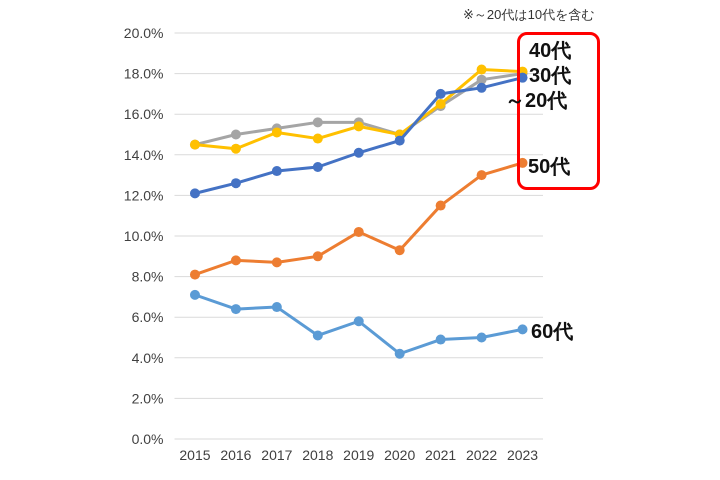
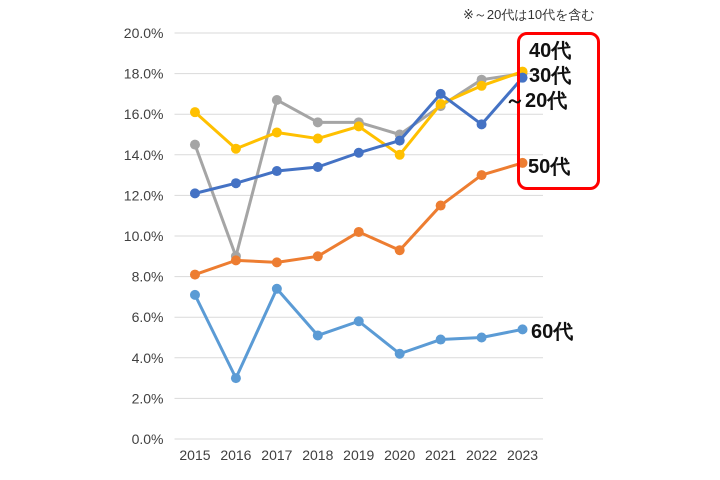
40代/2015: 14.5% -> 16.1%
30代/2016: 15.0% -> 9.0%
60代/2016: 6.4% -> 3.0%
30代/2017: 15.3% -> 16.7%
60代/2017: 6.5% -> 7.4%
40代/2020: 15.0% -> 14.0%
40代/2022: 18.2% -> 17.4%
～20代/2022: 17.3% -> 15.5%
